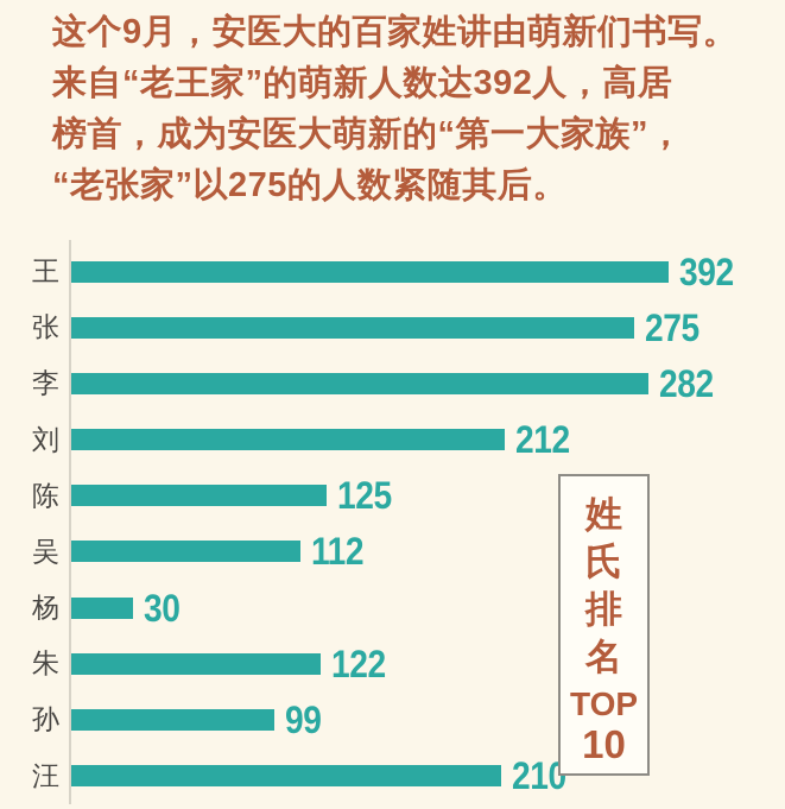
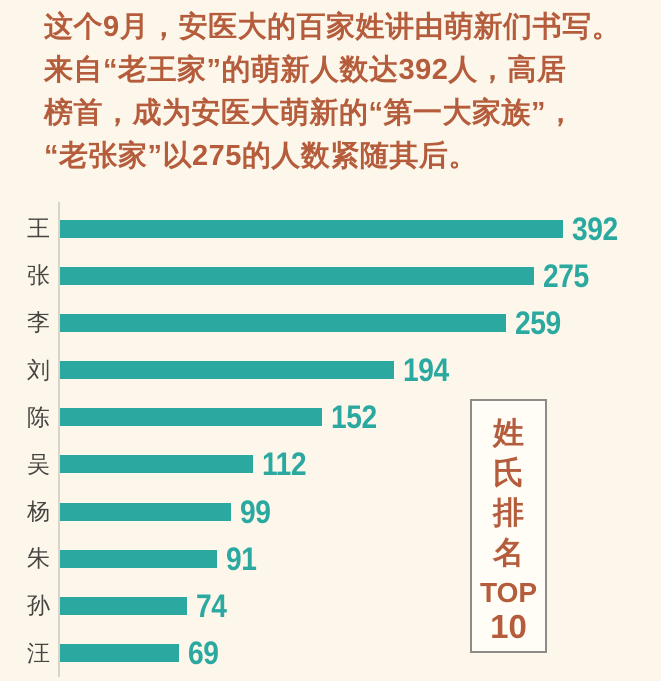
李: 282 -> 259
刘: 212 -> 194
陈: 125 -> 152
杨: 30 -> 99
朱: 122 -> 91
孙: 99 -> 74
汪: 210 -> 69
